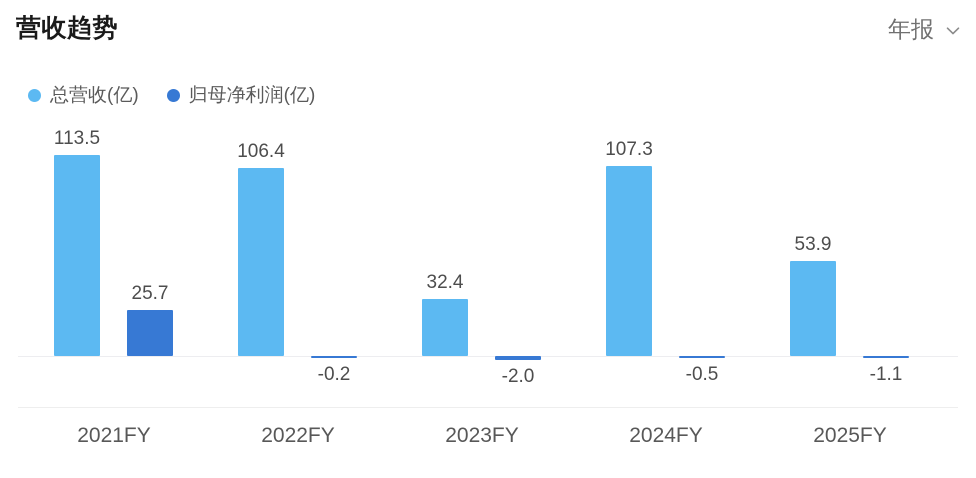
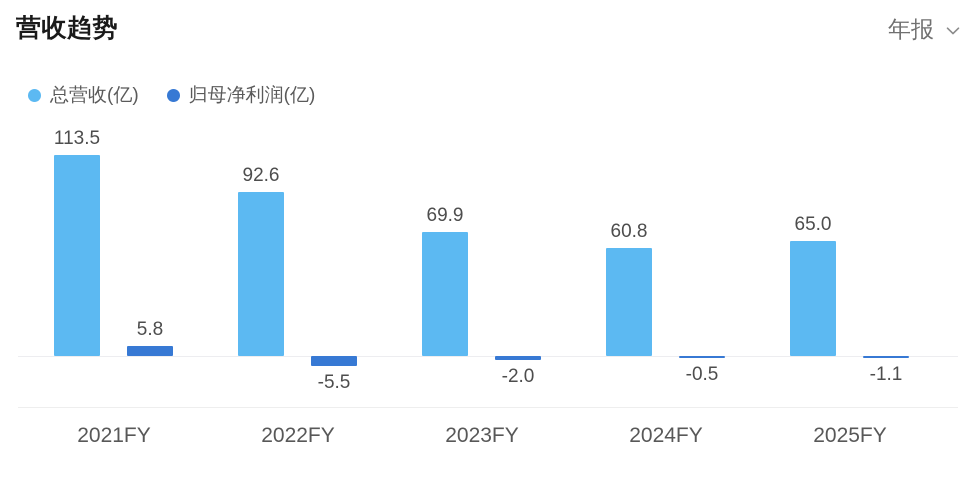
归母净利润(亿)/2021FY: 25.7 -> 5.8
总营收(亿)/2022FY: 106.4 -> 92.6
归母净利润(亿)/2022FY: -0.2 -> -5.5
总营收(亿)/2023FY: 32.4 -> 69.9
总营收(亿)/2024FY: 107.3 -> 60.8
总营收(亿)/2025FY: 53.9 -> 65.0
